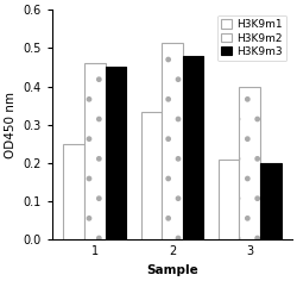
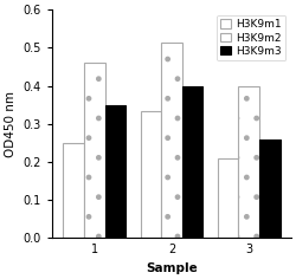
H3K9m3/1: 0.45 -> 0.35
H3K9m3/2: 0.48 -> 0.40
H3K9m3/3: 0.20 -> 0.26
